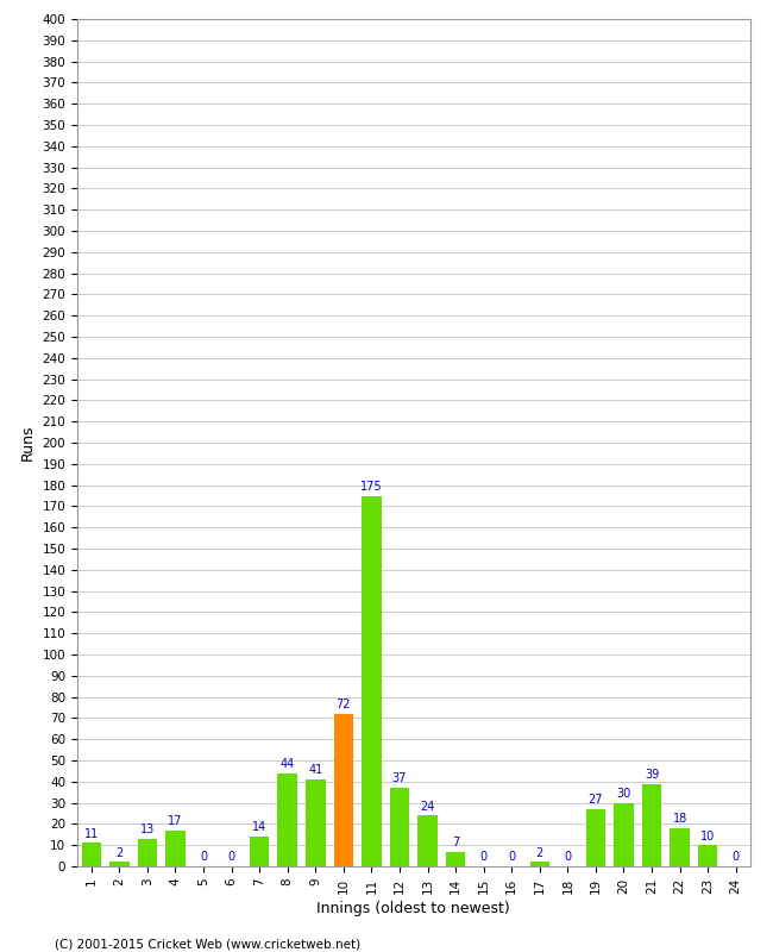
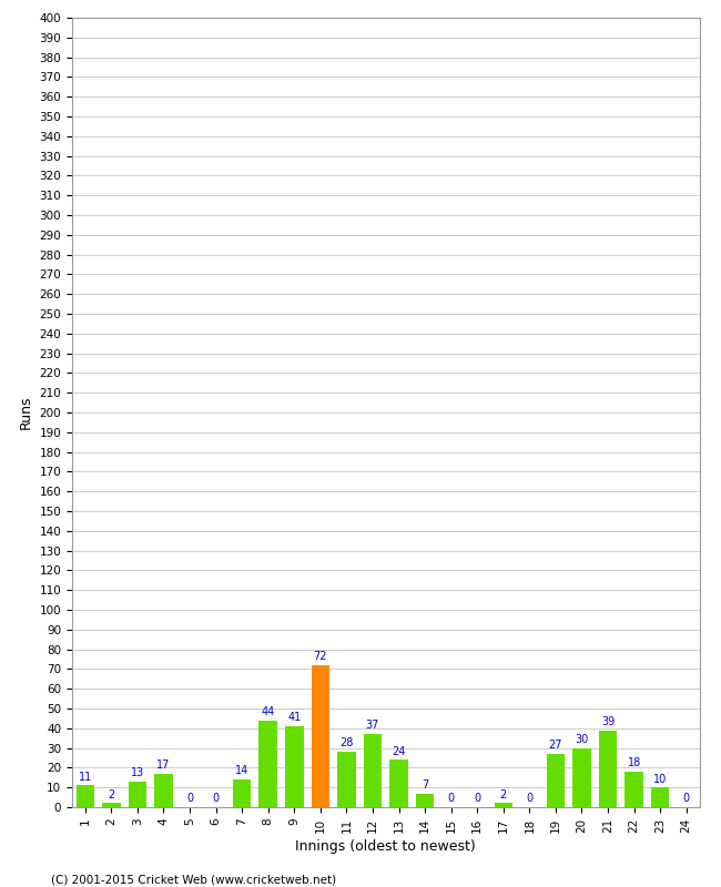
11: 175 -> 28
